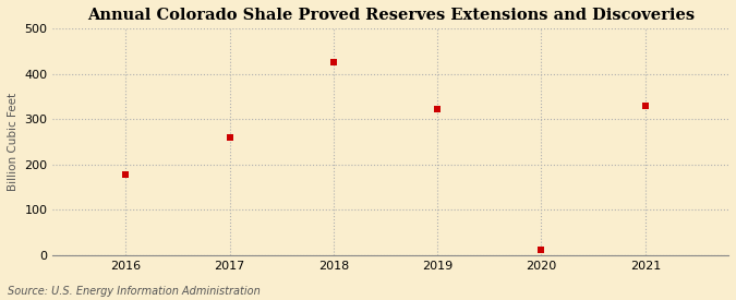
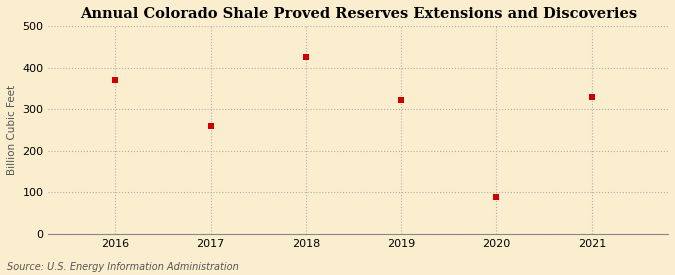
2016: 178 -> 370
2020: 12 -> 90
